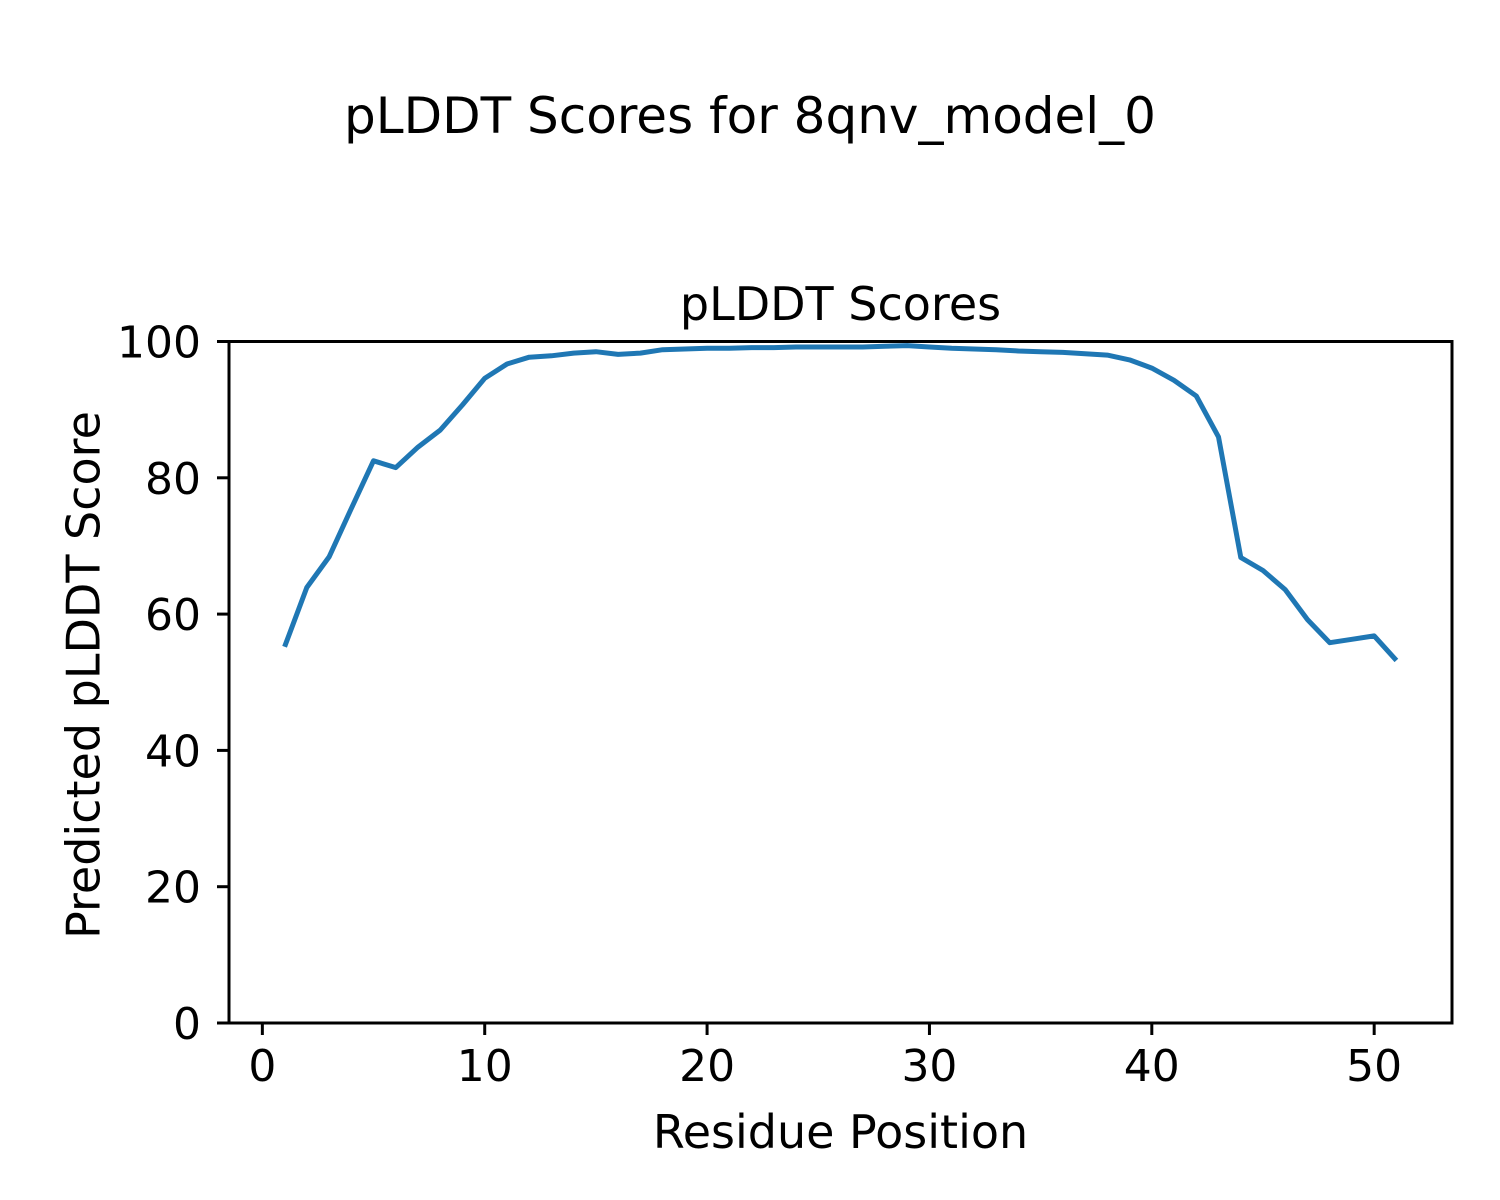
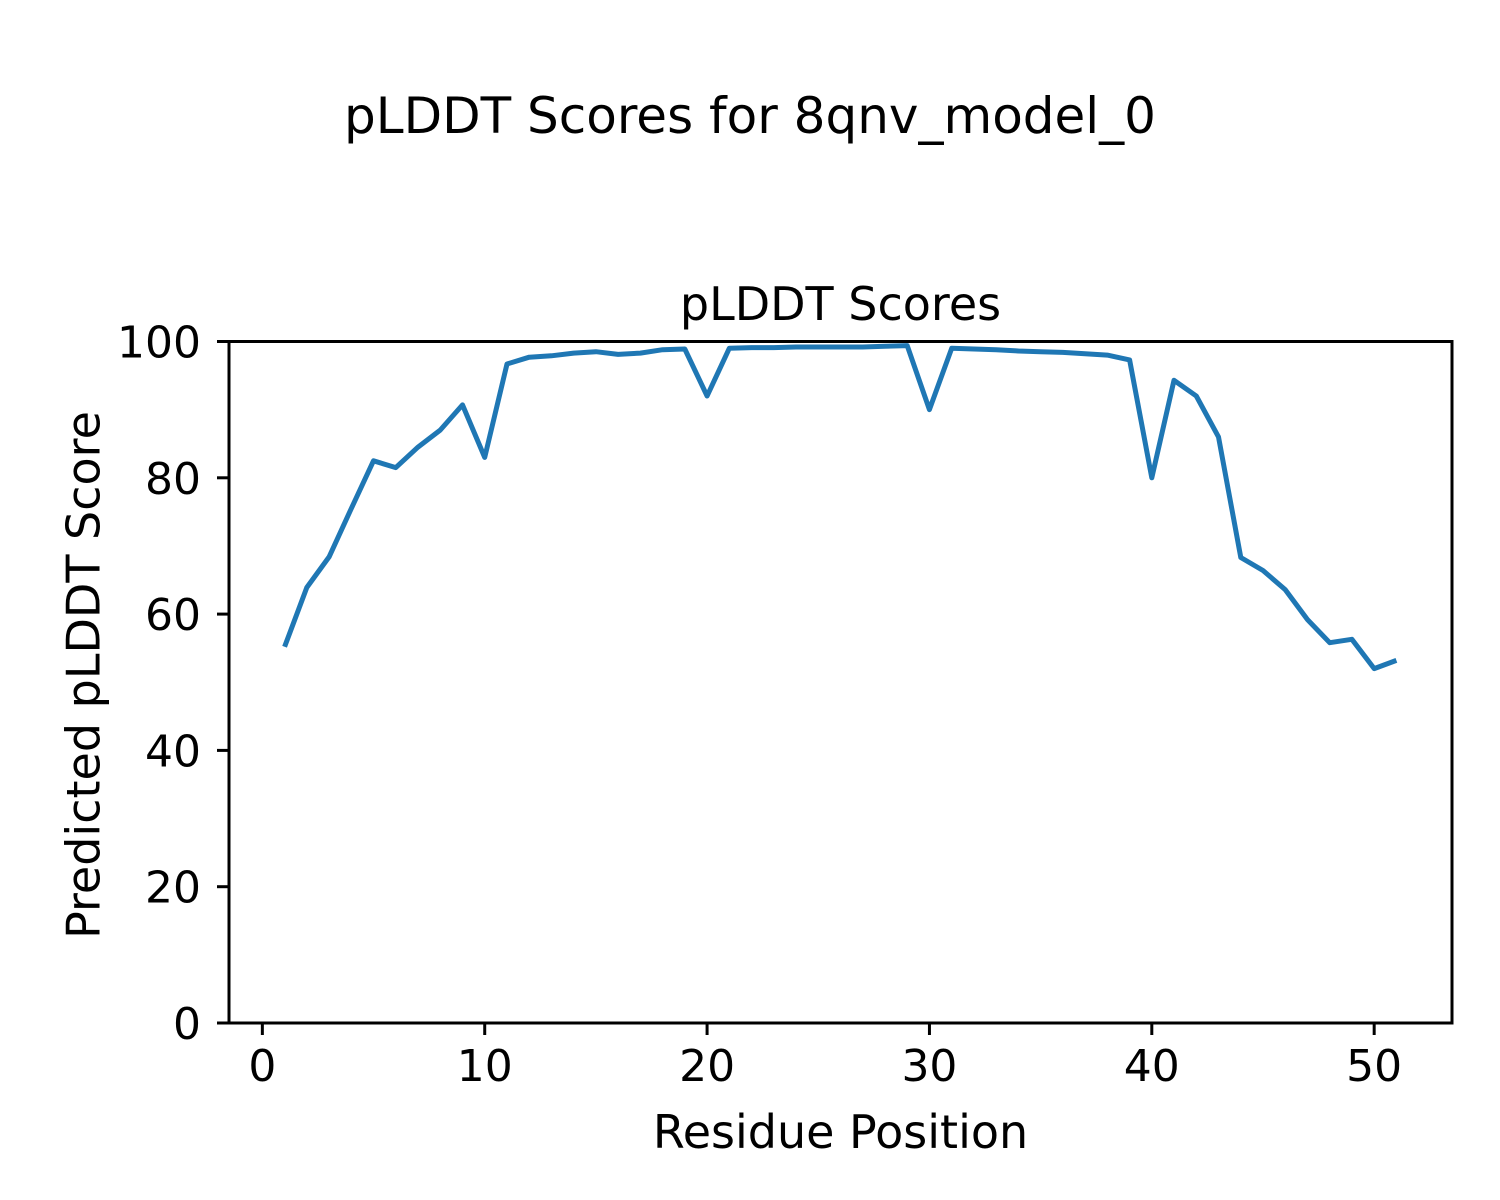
10: 95 -> 83
20: 99 -> 92
30: 99 -> 90
40: 96 -> 80
50: 57 -> 52
